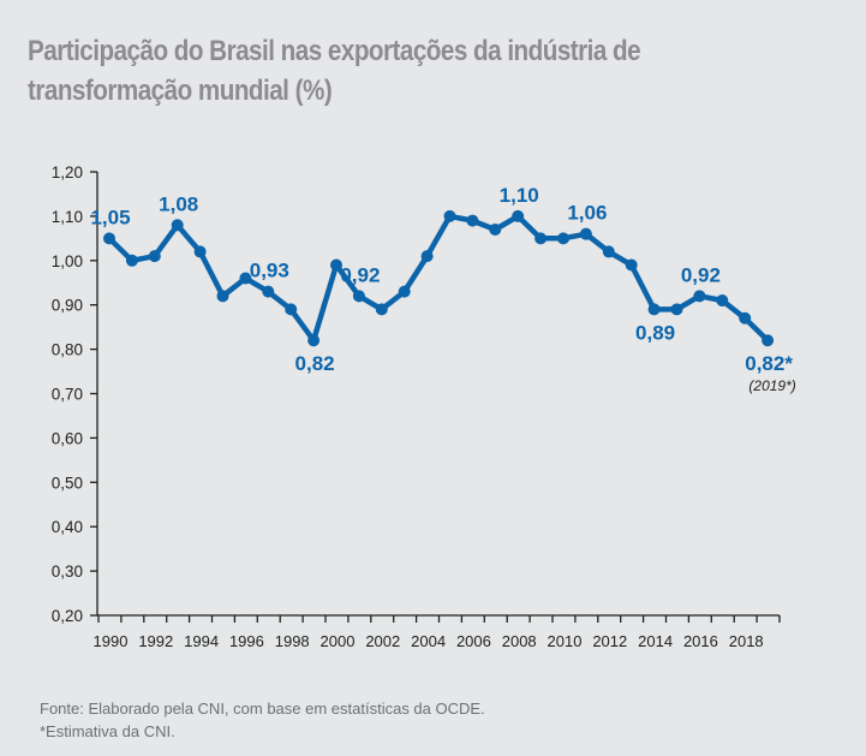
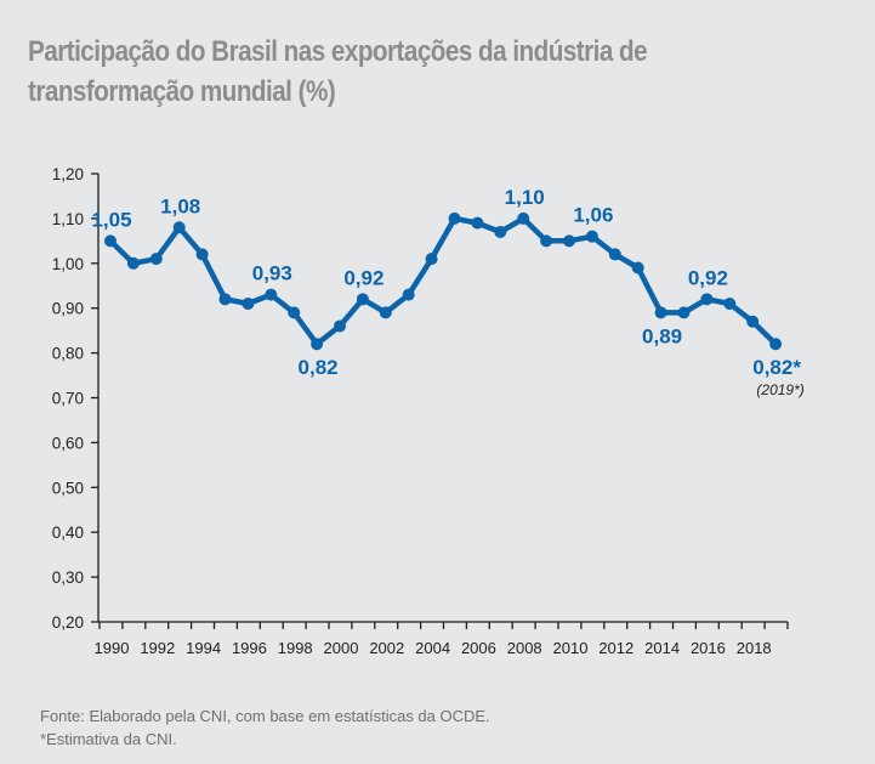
1996: 0,96 -> 0,91
2000: 0,99 -> 0,86
